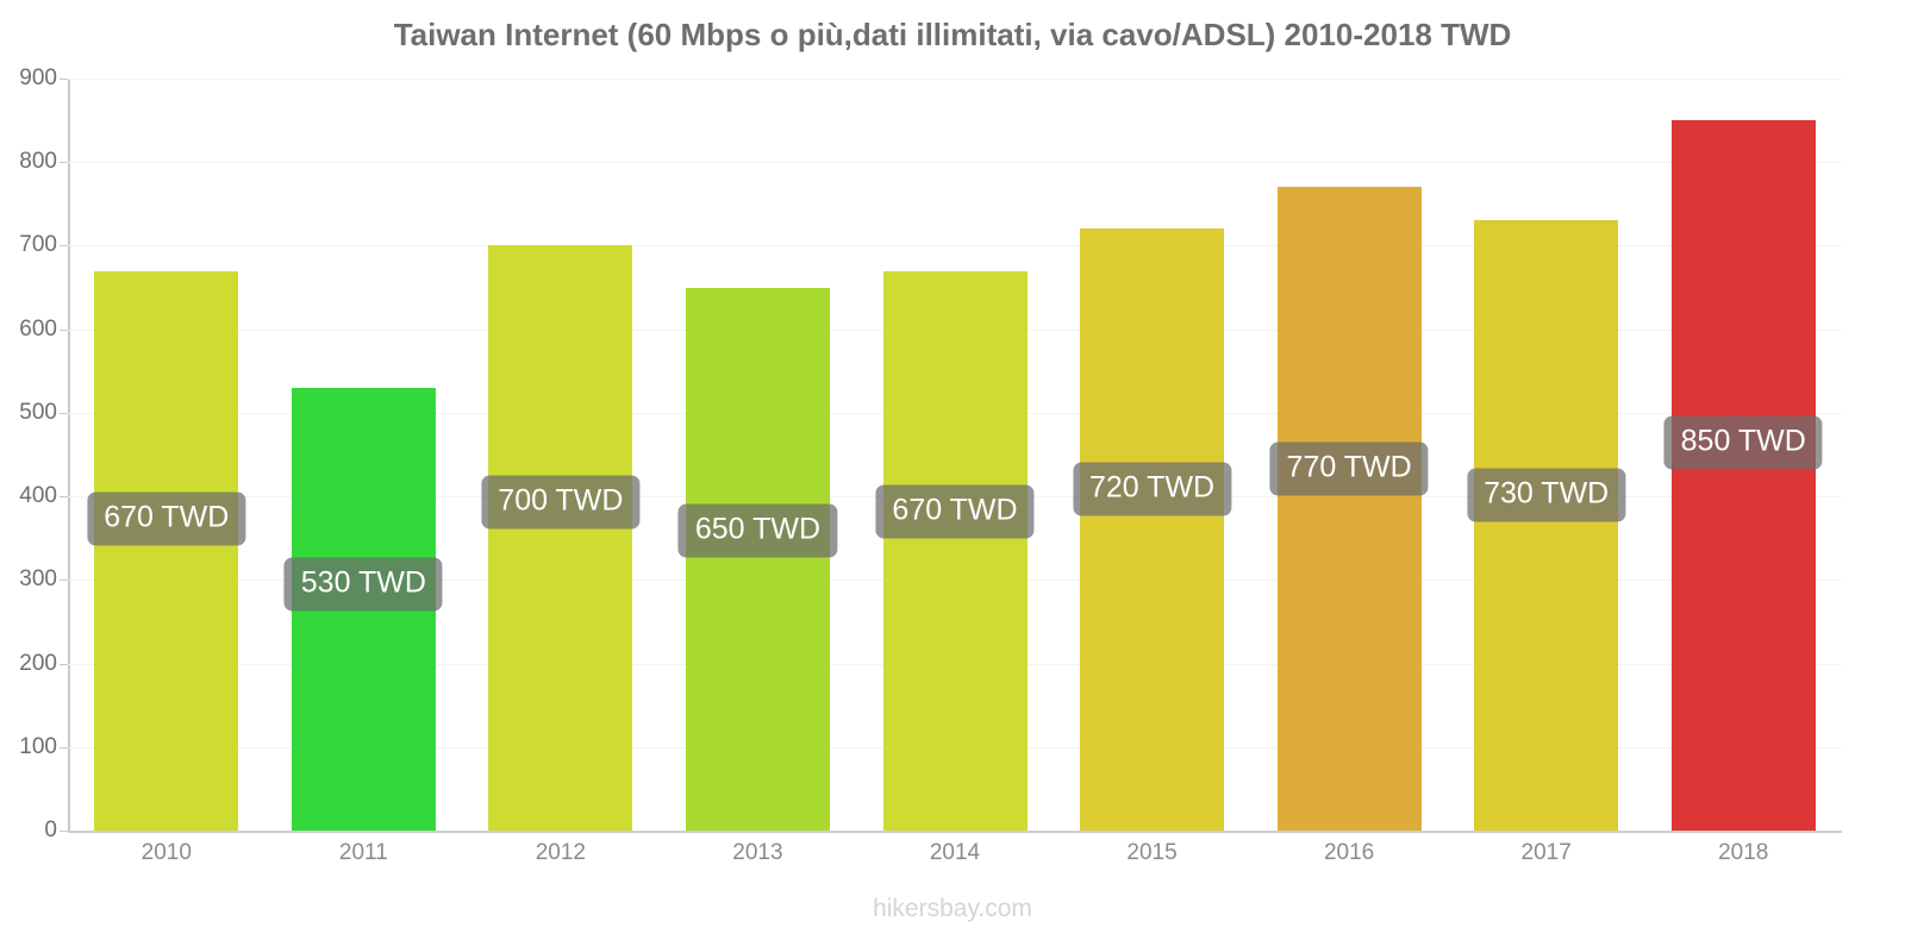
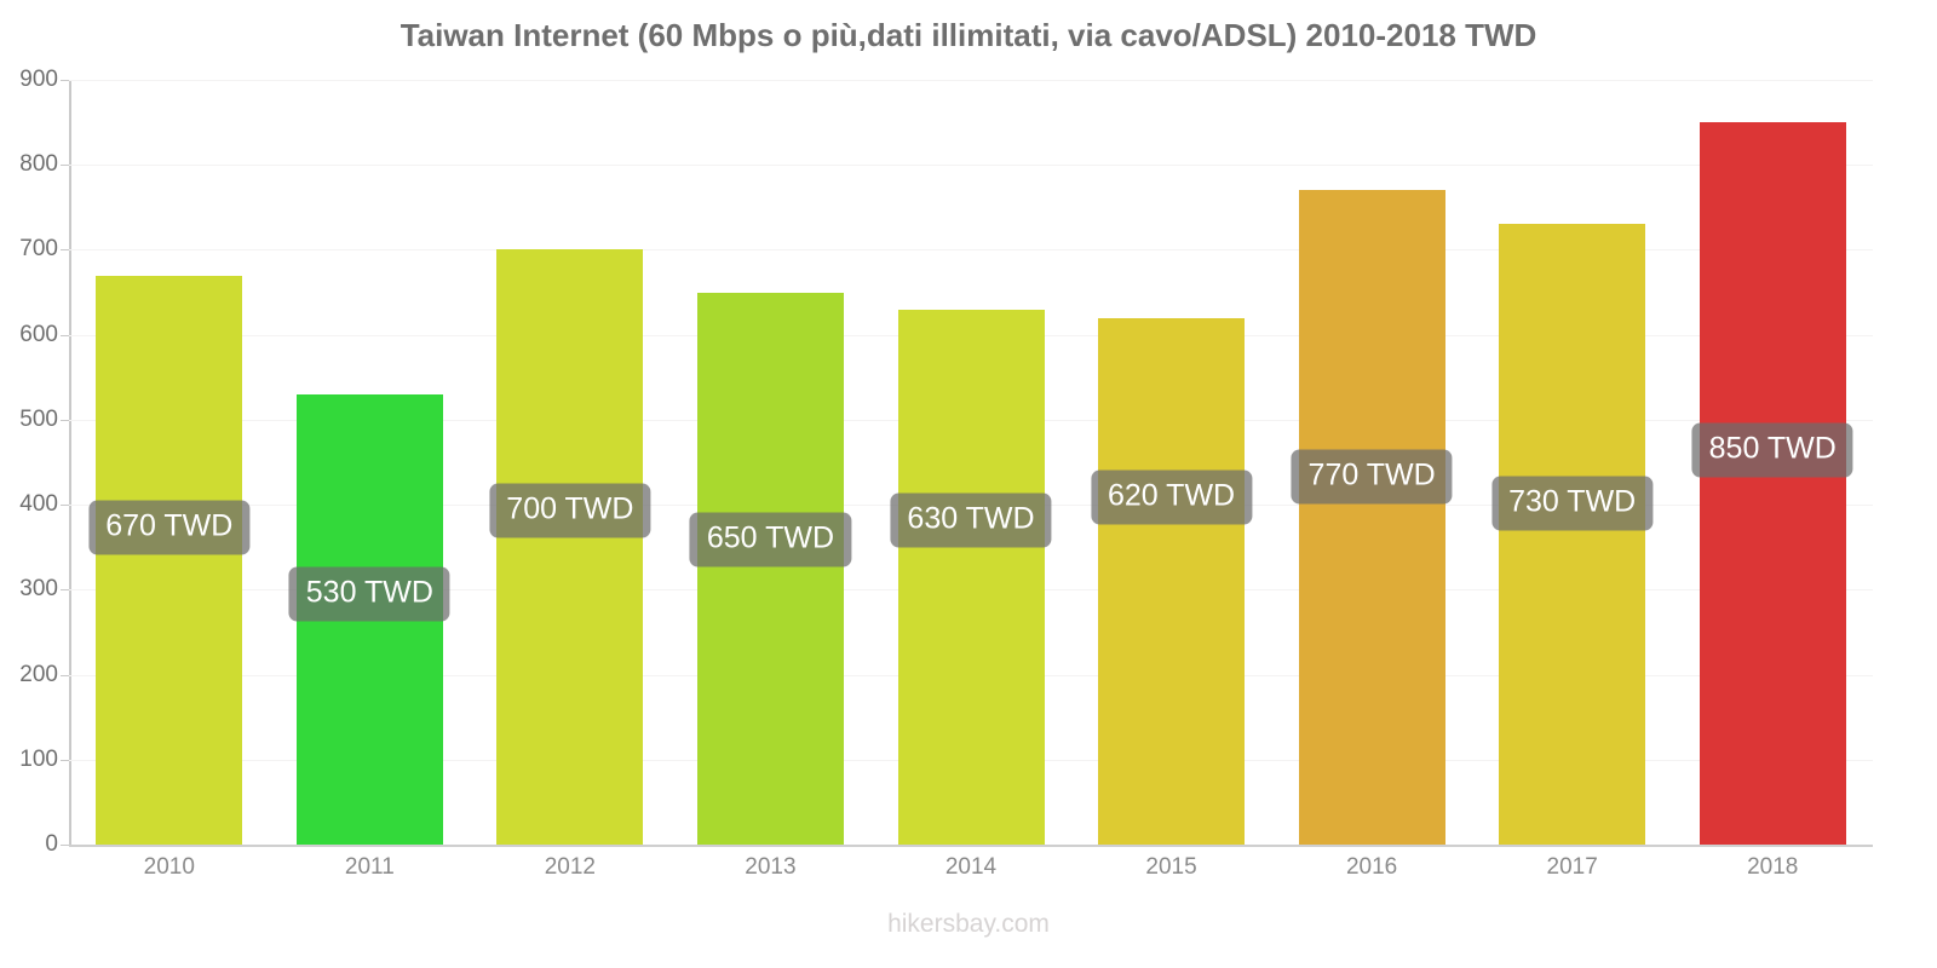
2014: 670 -> 630
2015: 720 -> 620
